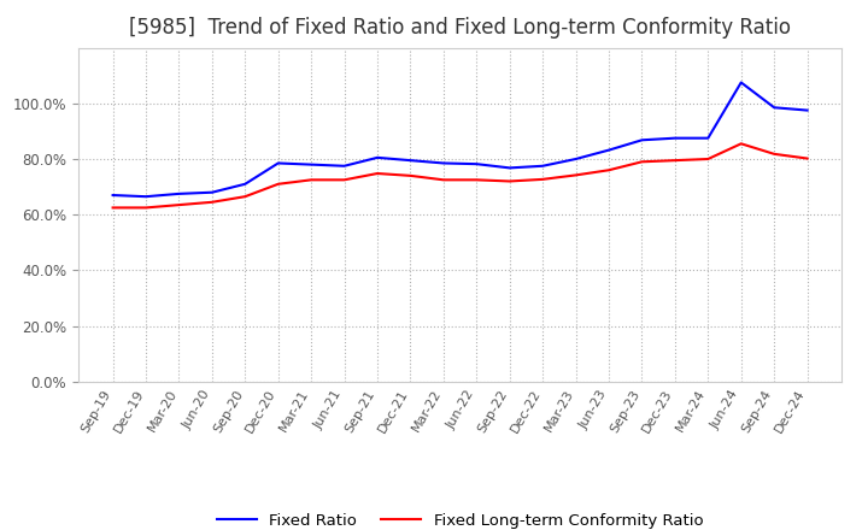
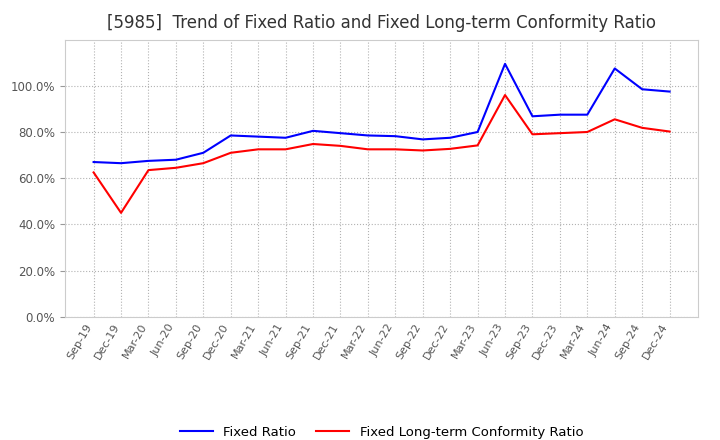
Fixed Long-term Conformity Ratio/Dec-19: 62.5% -> 45.0%
Fixed Ratio/Jun-23: 83.2% -> 109.5%
Fixed Long-term Conformity Ratio/Jun-23: 76.0% -> 96.0%
